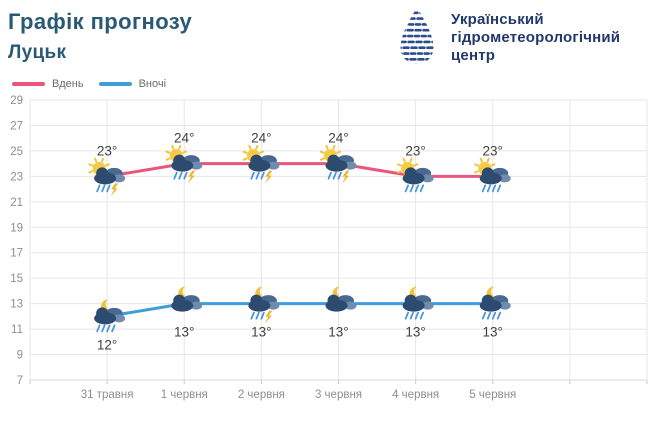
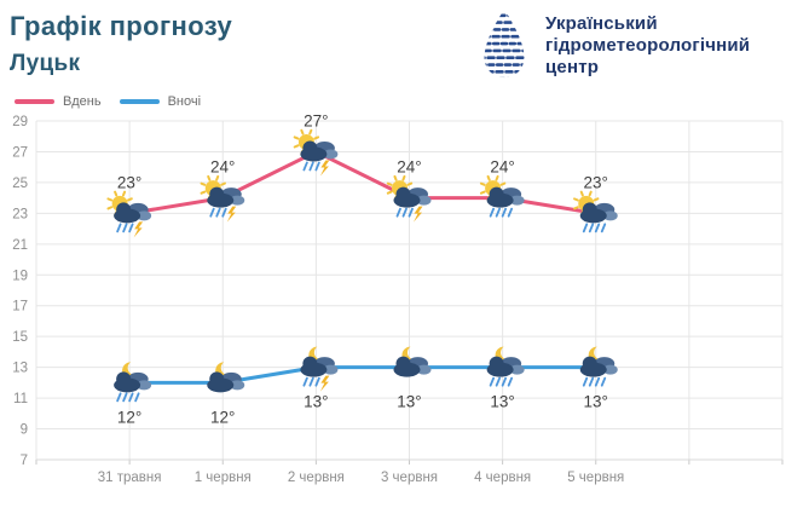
Вночі/1 червня: 13° -> 12°
Вдень/2 червня: 24° -> 27°
Вдень/4 червня: 23° -> 24°
